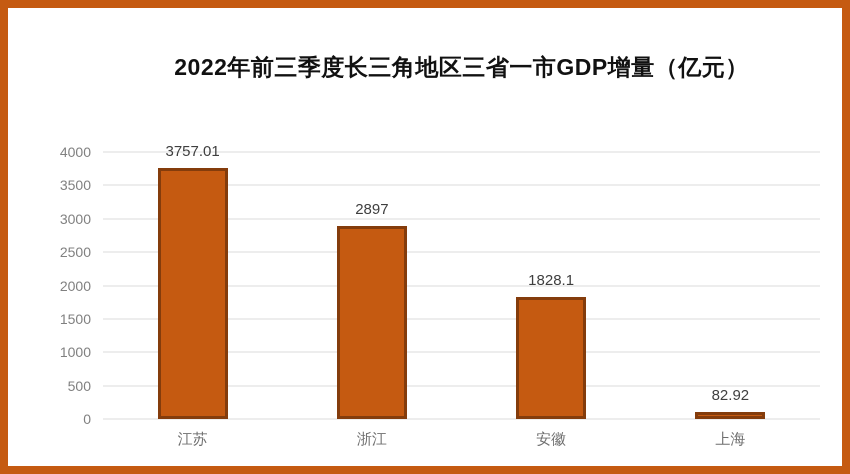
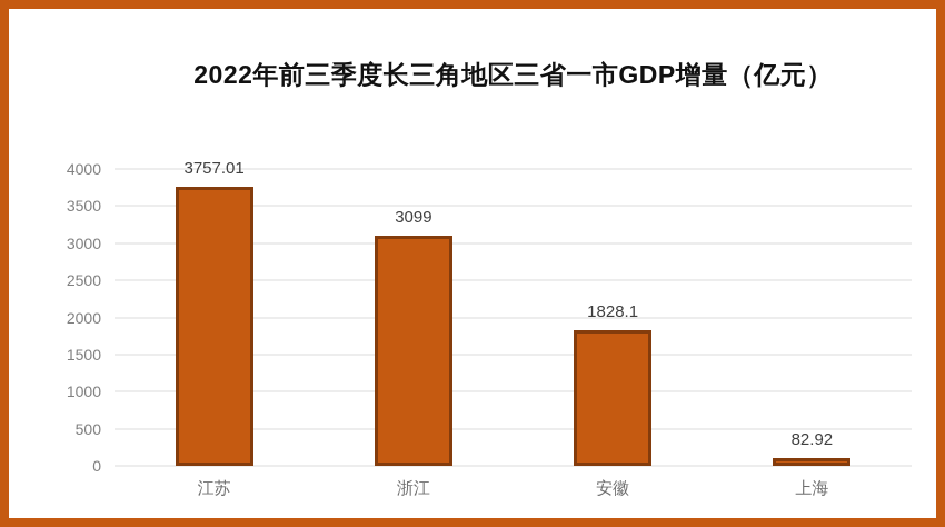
浙江: 2897 -> 3099
